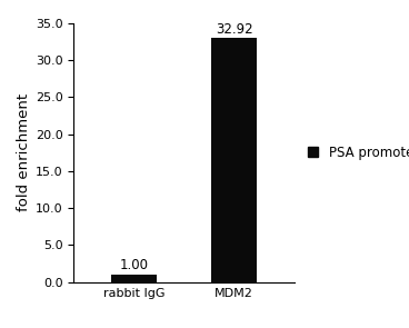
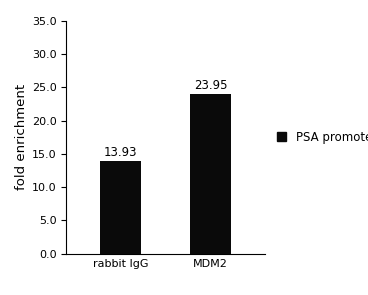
rabbit IgG: 1.00 -> 13.93
MDM2: 32.92 -> 23.95
